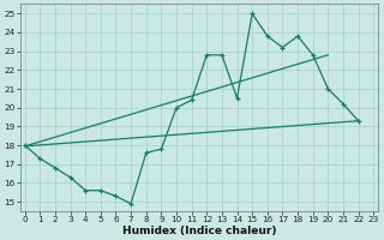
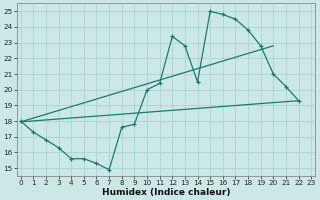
12: 22.8 -> 23.4
16: 23.8 -> 24.8
17: 23.2 -> 24.5
